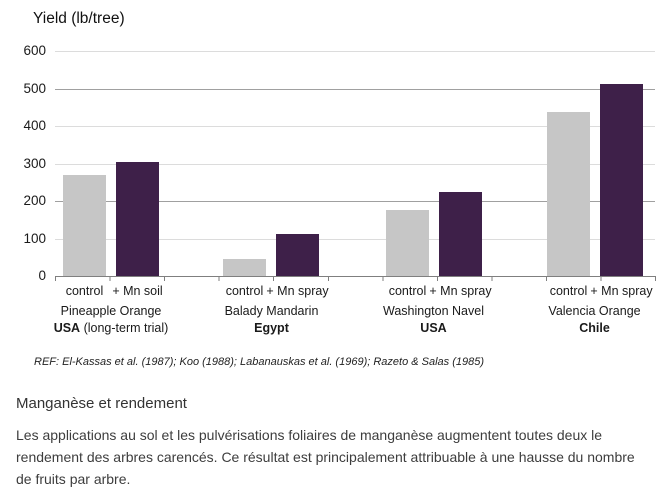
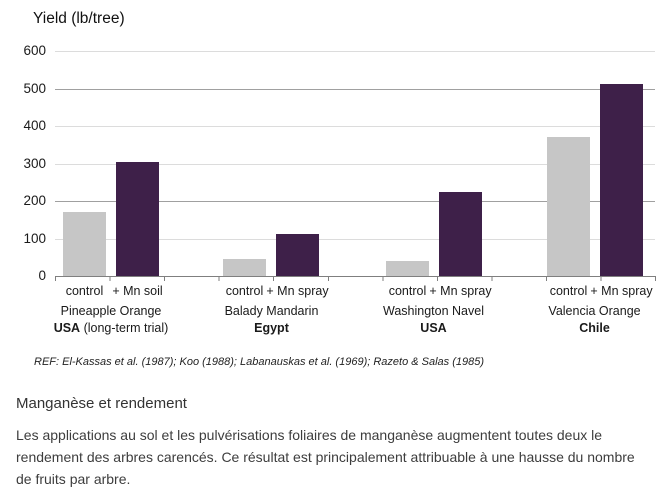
control/Pineapple Orange: 270 -> 170
control/Washington Navel: 180 -> 40
control/Valencia Orange: 440 -> 370
